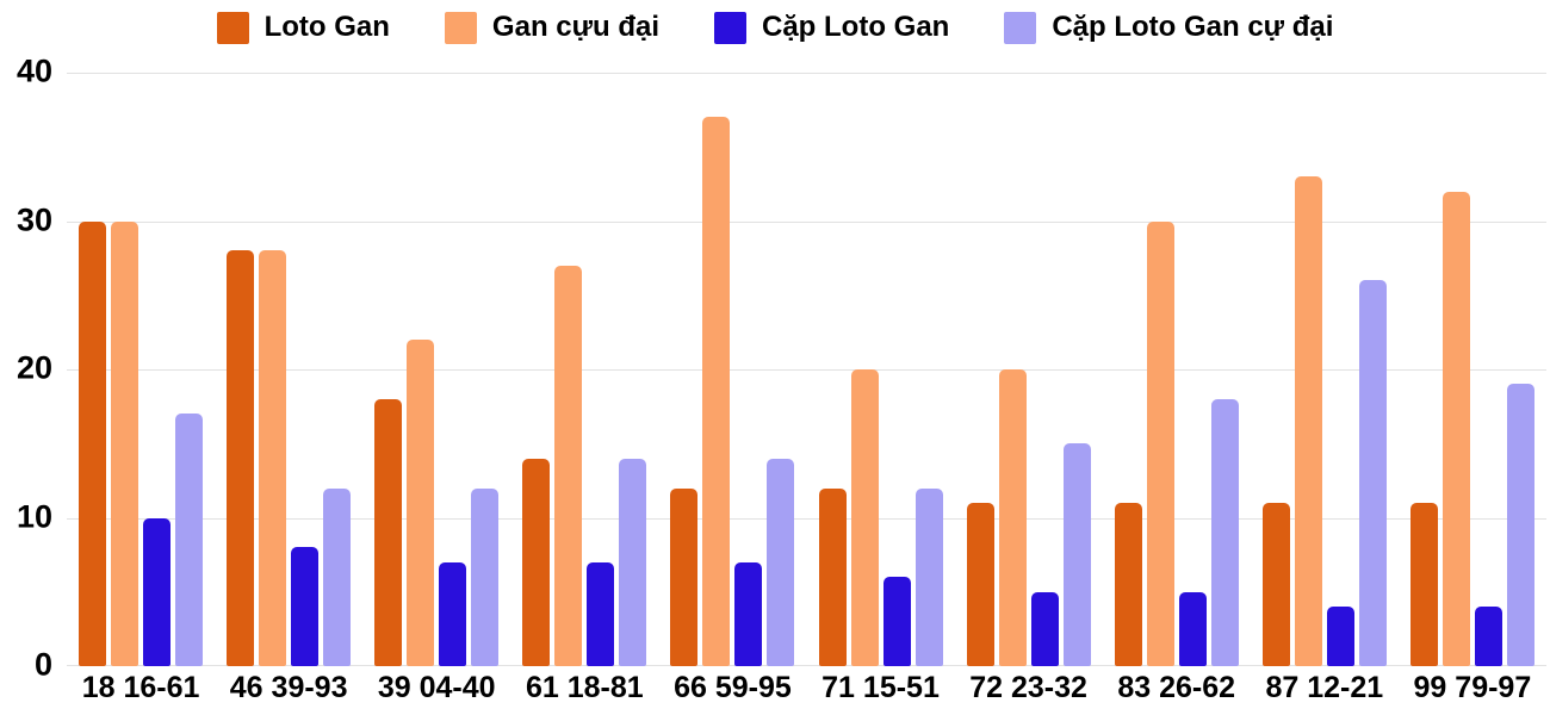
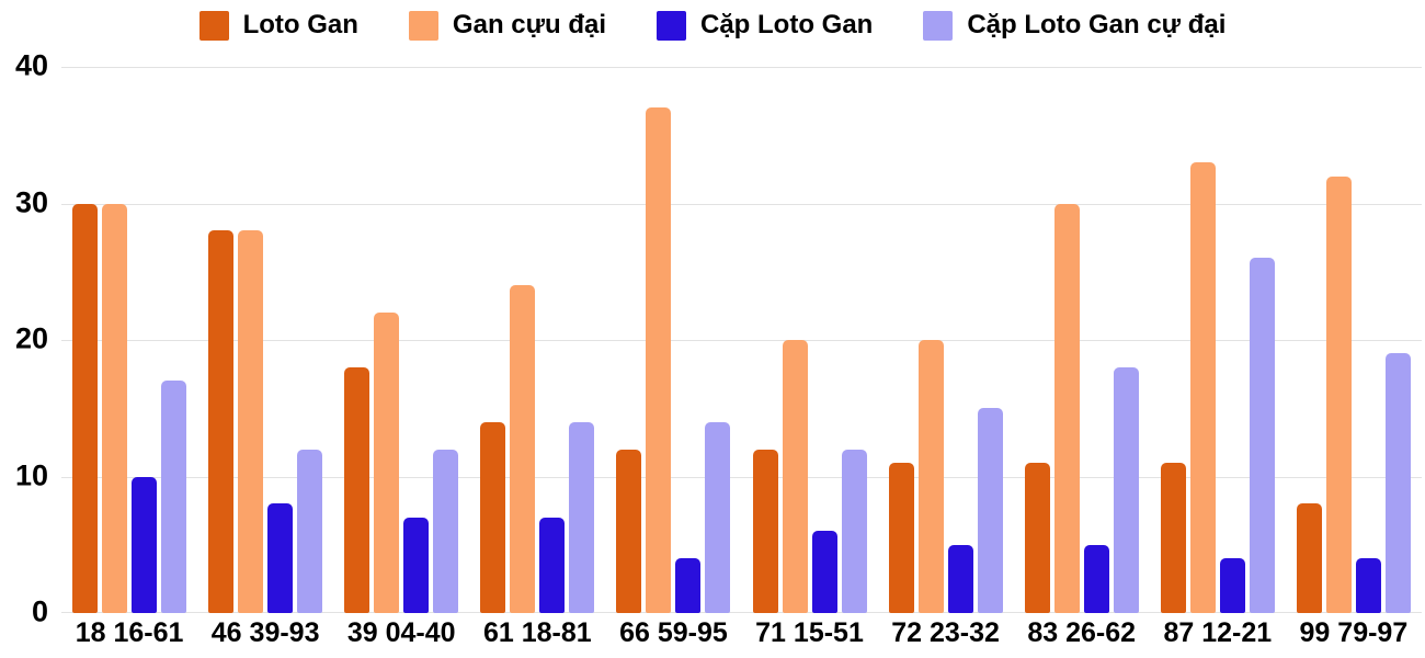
Gan cựu đại/61 18-81: 27 -> 24
Cặp Loto Gan/66 59-95: 7 -> 4
Loto Gan/99 79-97: 11 -> 8
